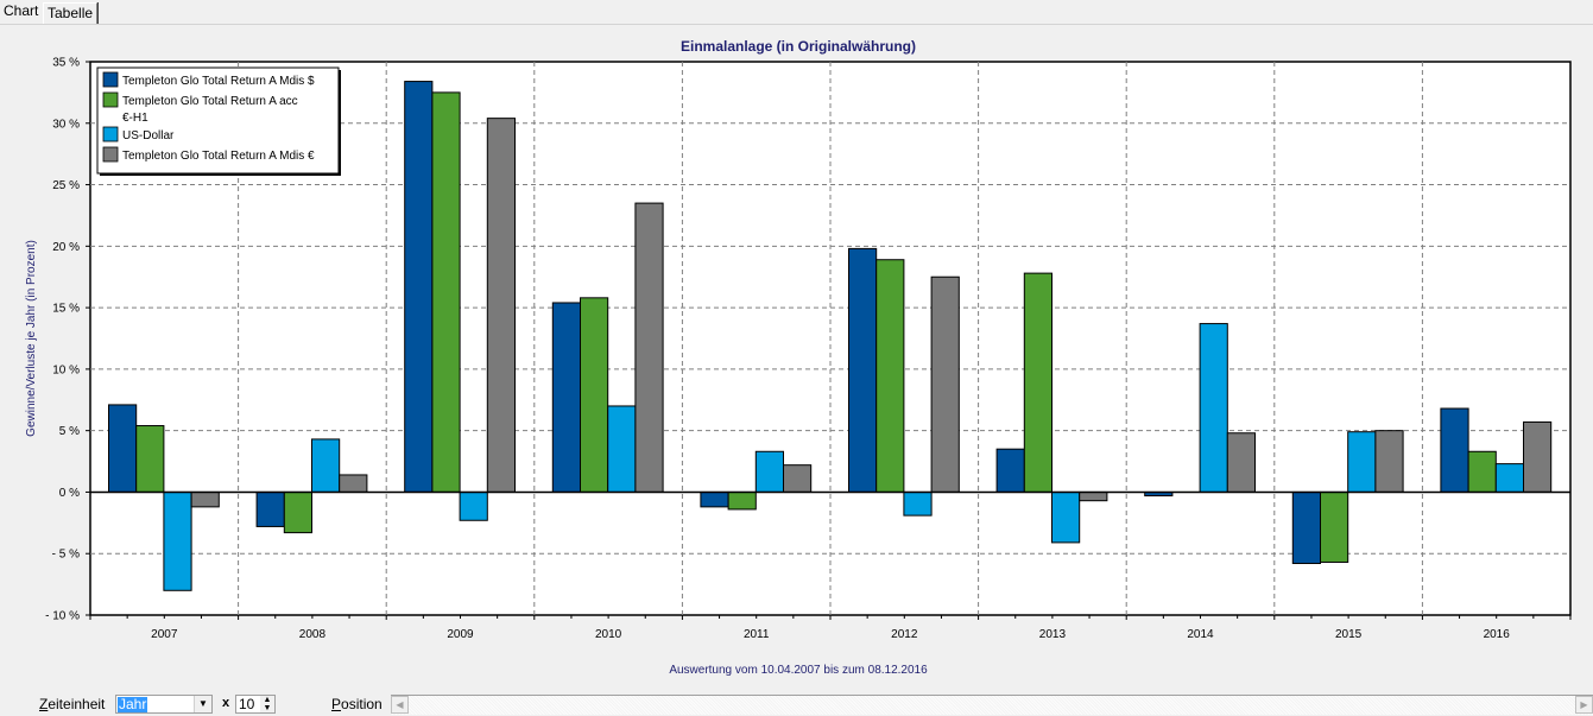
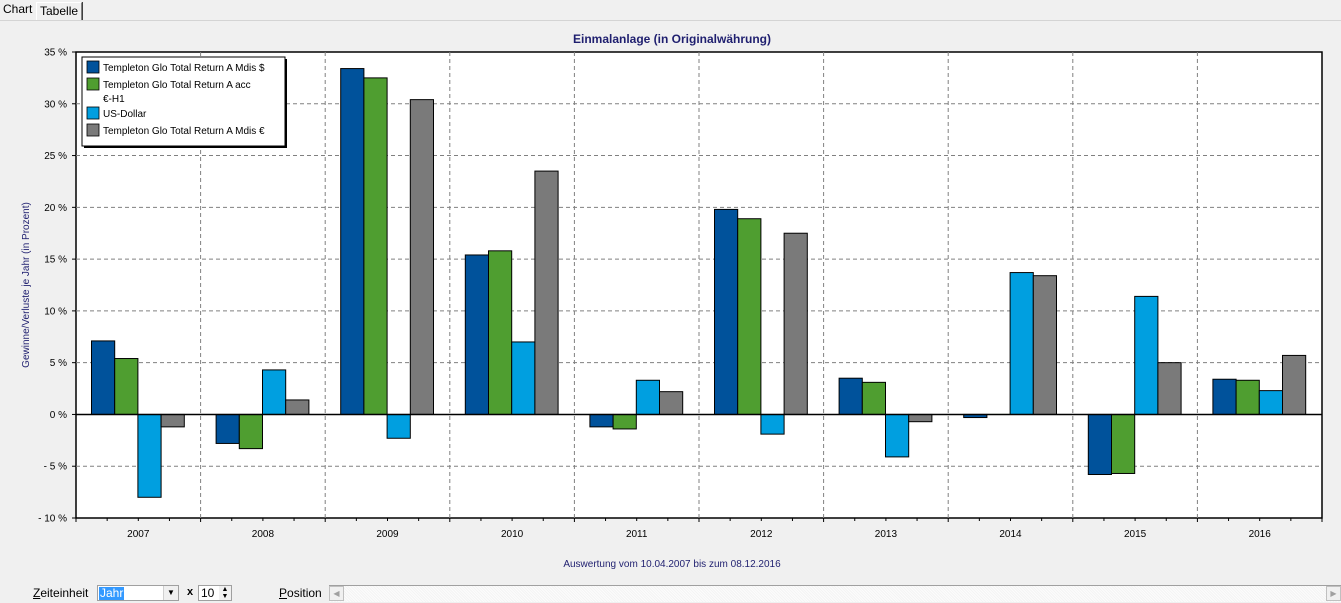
Templeton Glo Total Return A acc €-H1/2013: 17.8% -> 3.1%
Templeton Glo Total Return A Mdis €/2014: 4.8% -> 13.4%
US-Dollar/2015: 4.9% -> 11.4%
Templeton Glo Total Return A Mdis $/2016: 6.8% -> 3.4%
